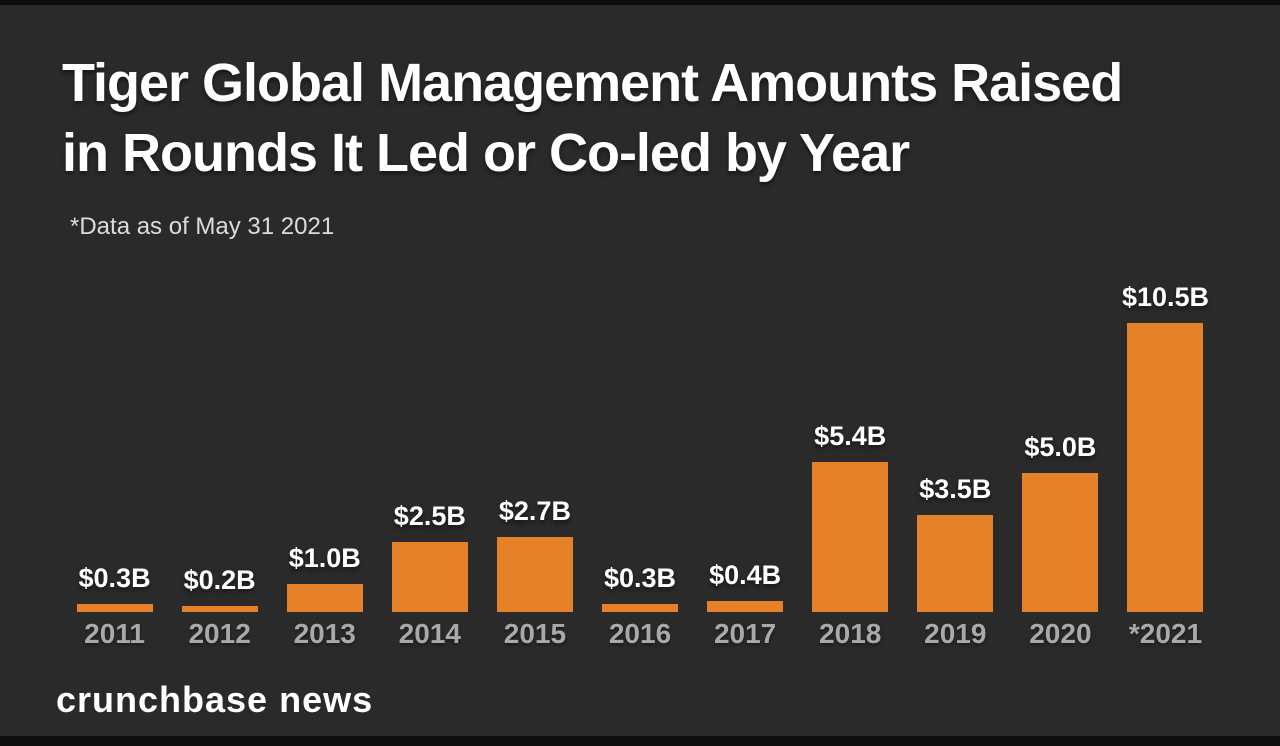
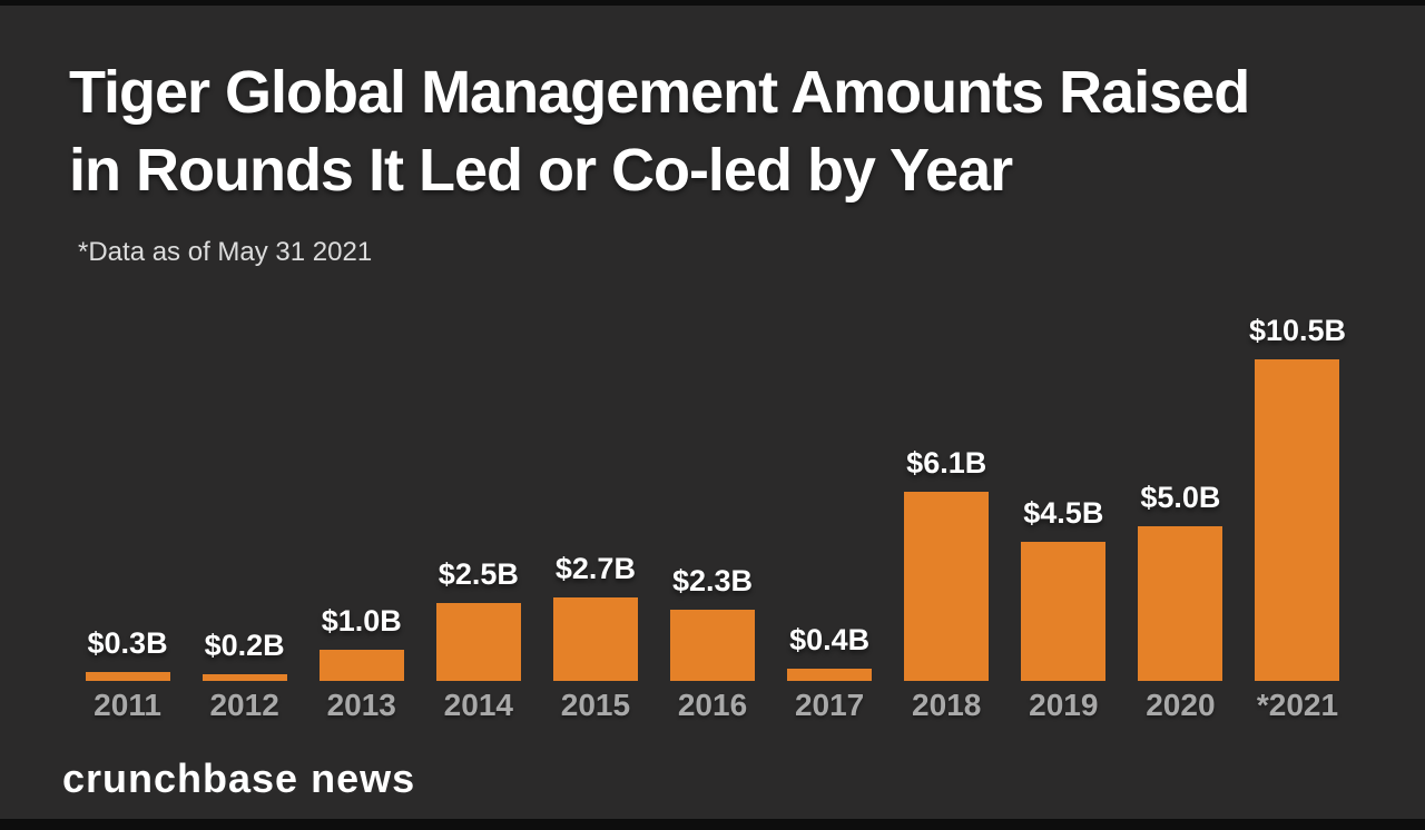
2016: $0.3B -> $2.3B
2018: $5.4B -> $6.1B
2019: $3.5B -> $4.5B
